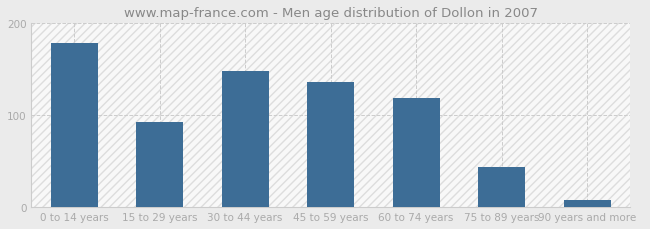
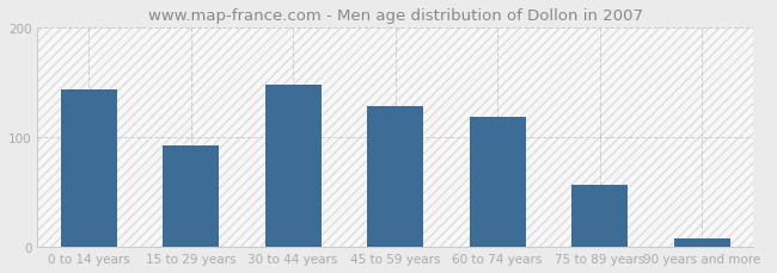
0 to 14 years: 178 -> 143
45 to 59 years: 136 -> 128
75 to 89 years: 44 -> 57
